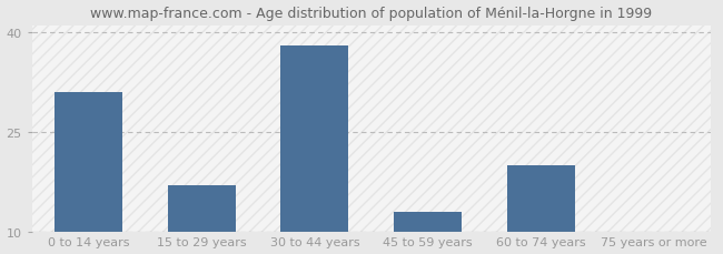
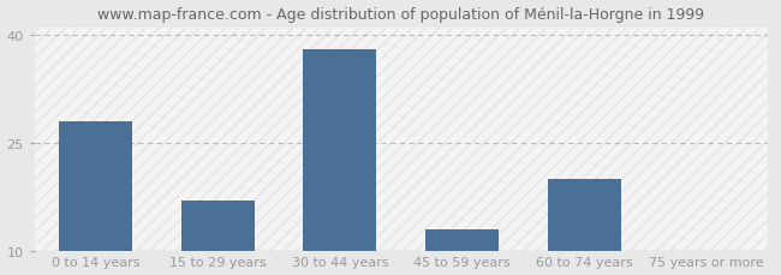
0 to 14 years: 31 -> 28
